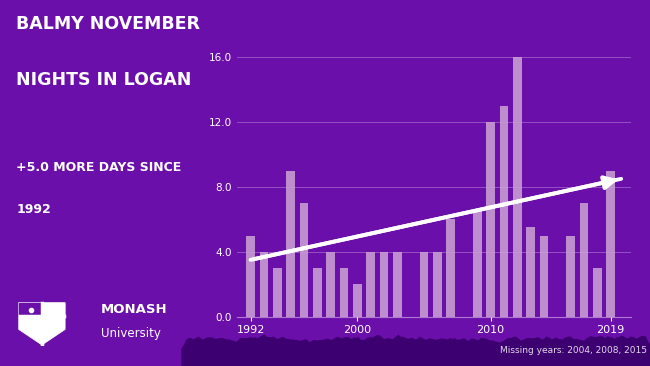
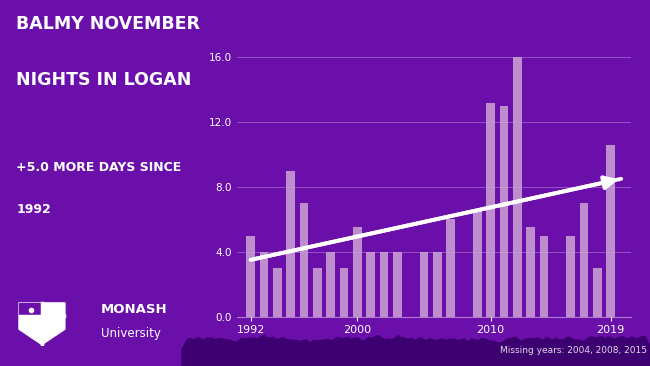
2000: 2.0 -> 5.5
2010: 12.0 -> 13.2
2019: 9.0 -> 10.6
